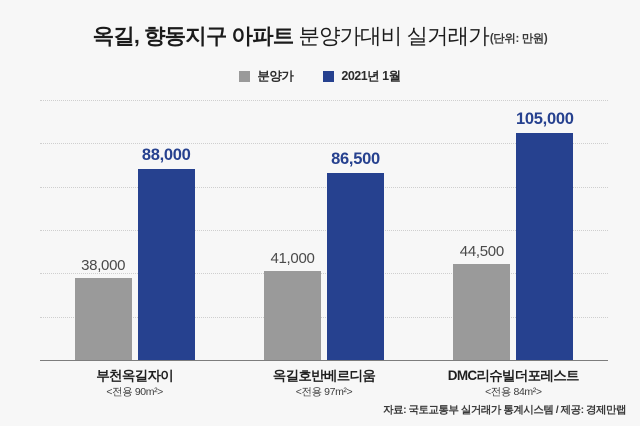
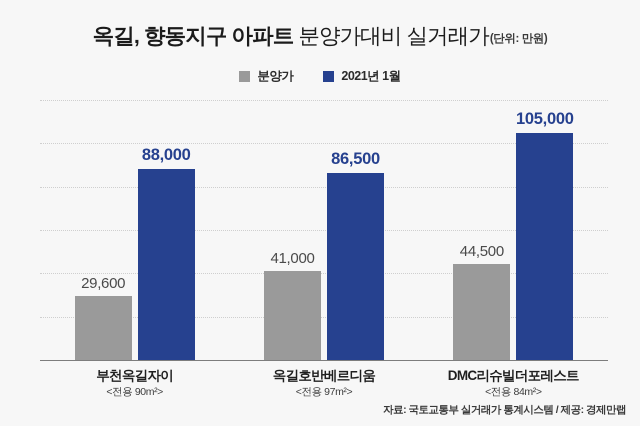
분양가/부천옥길자이: 38,000 -> 29,600
